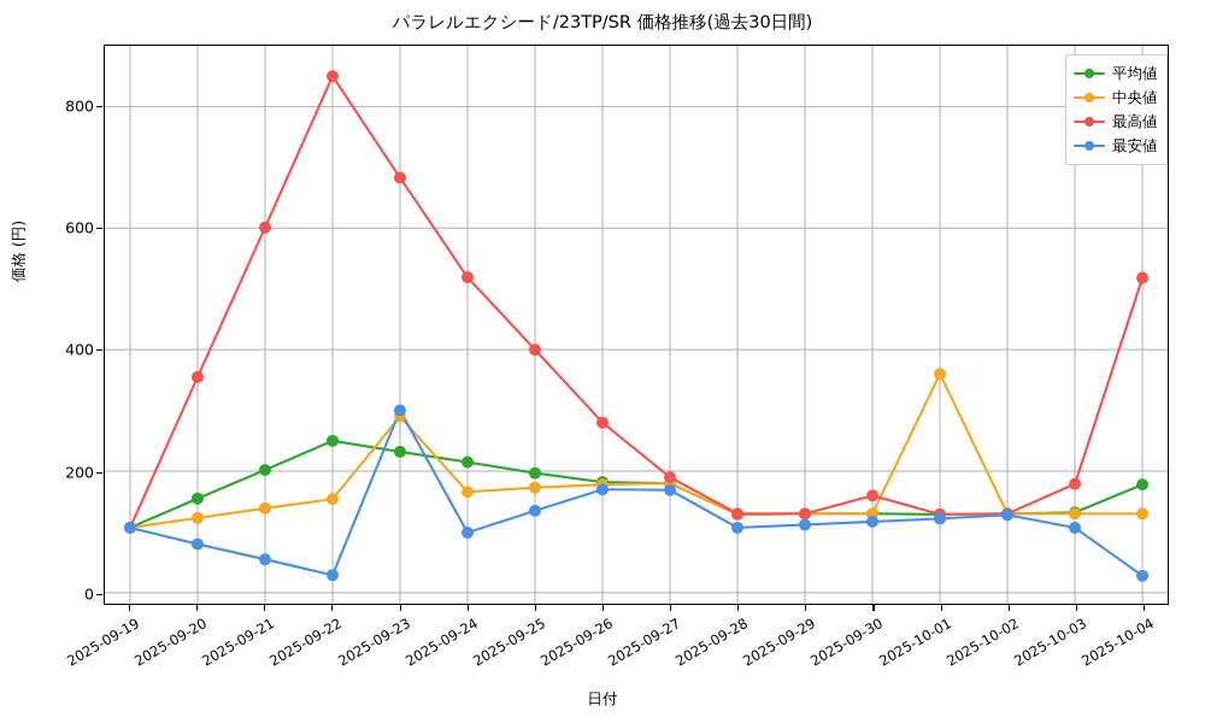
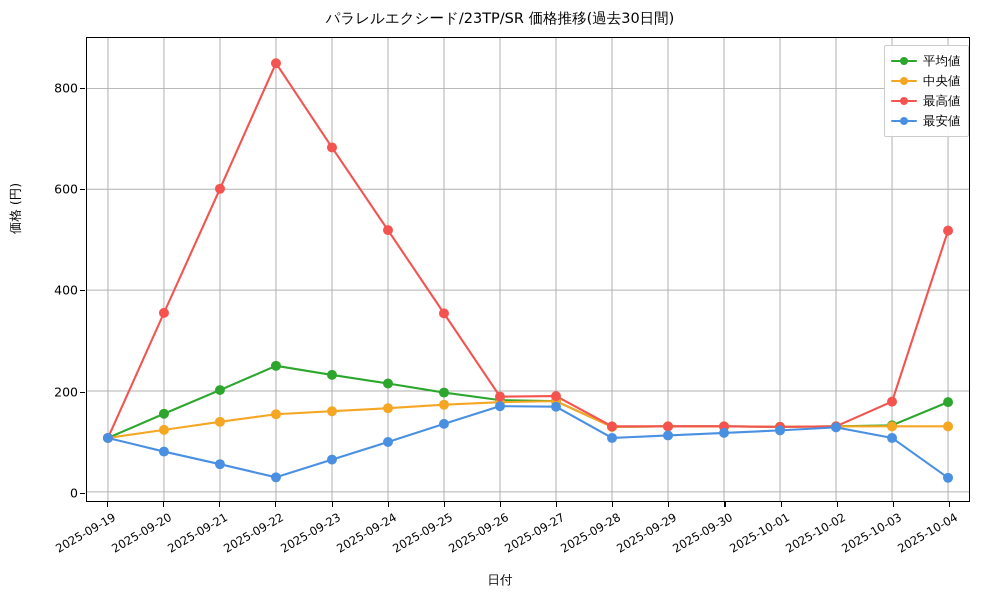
中央値/2025-09-23: 290 -> 160
最安値/2025-09-23: 300 -> 60
最高値/2025-09-25: 400 -> 350
最高値/2025-09-26: 280 -> 190
最高値/2025-09-30: 160 -> 130
中央値/2025-10-01: 360 -> 130
